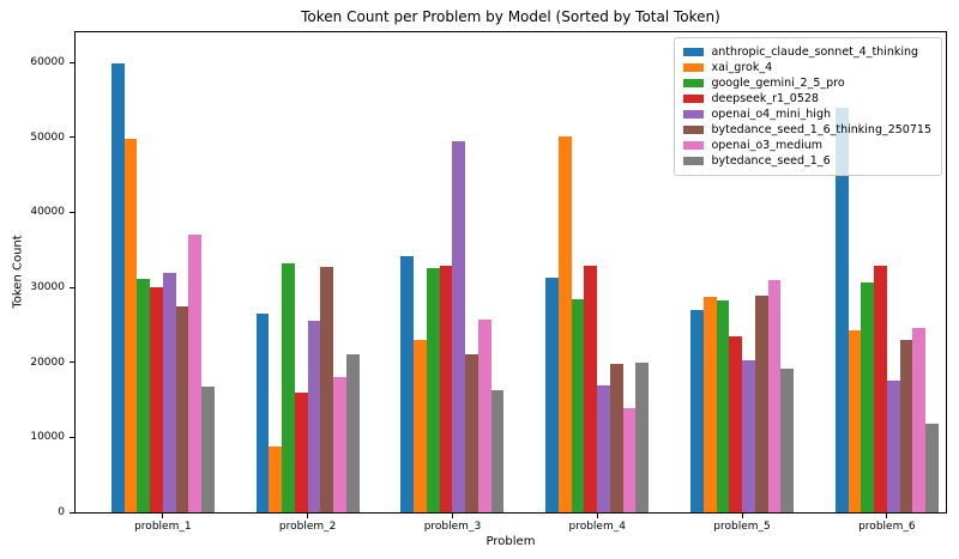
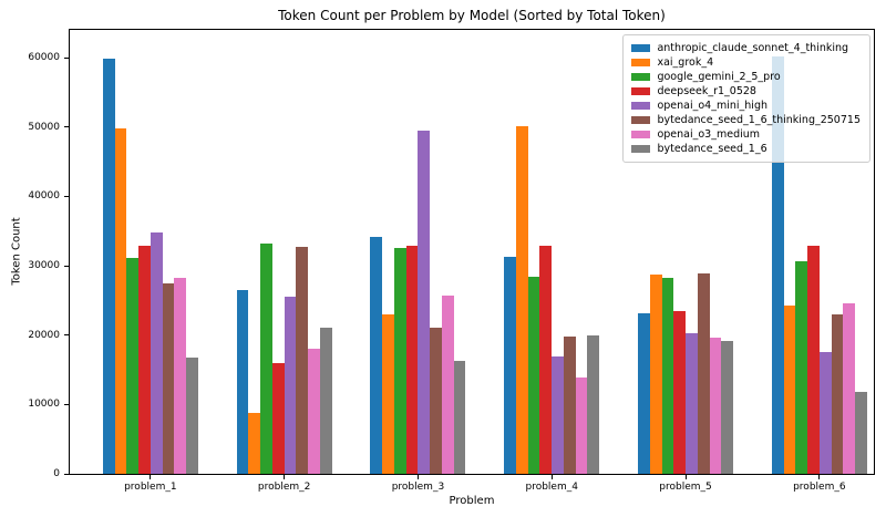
deepseek_r1_0528/problem_1: 30000 -> 33000
openai_o4_mini_high/problem_1: 32000 -> 35000
openai_o3_medium/problem_1: 37000 -> 28000
anthropic_claude_sonnet_4_thinking/problem_5: 27000 -> 23000
openai_o3_medium/problem_5: 31000 -> 20000
anthropic_claude_sonnet_4_thinking/problem_6: 54000 -> 60000
